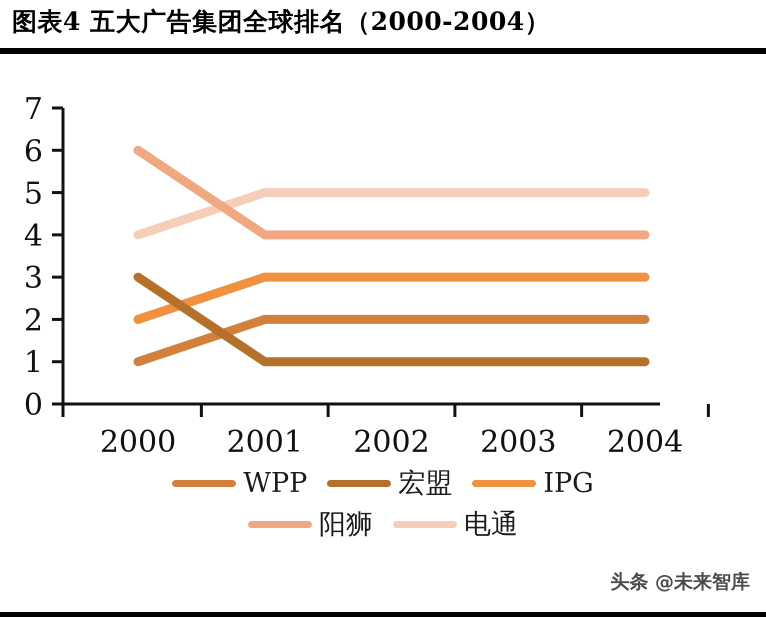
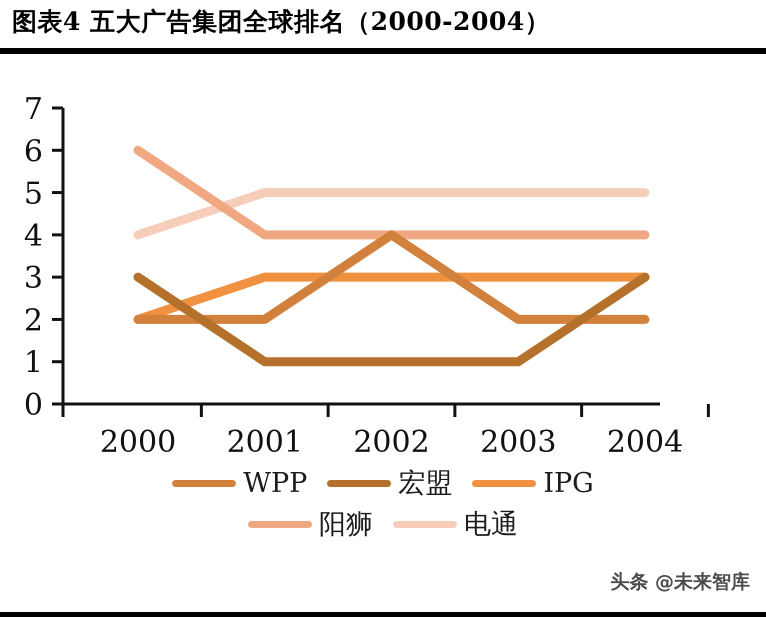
WPP/2000: 1 -> 2
WPP/2002: 2 -> 4
宏盟/2004: 1 -> 3
